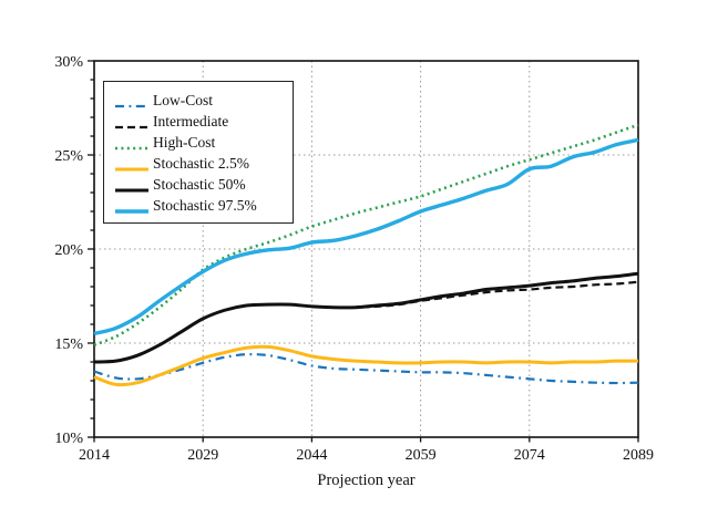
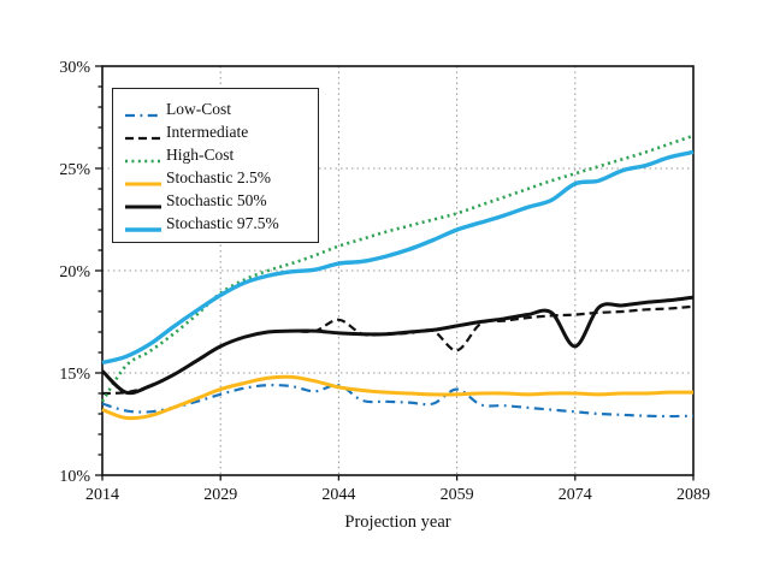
High-Cost/2014: 14.9% -> 13.6%
Stochastic 50%/2014: 14.0% -> 15.1%
Low-Cost/2044: 13.8% -> 14.4%
Intermediate/2044: 16.9% -> 17.6%
Low-Cost/2059: 13.4% -> 14.2%
Intermediate/2059: 17.2% -> 16.1%
Stochastic 50%/2074: 18.1% -> 16.3%
